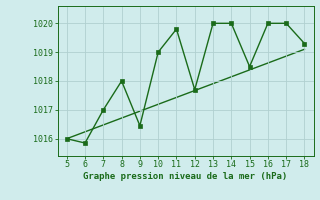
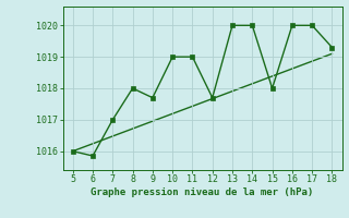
9: 1016.45 -> 1017.70
11: 1019.80 -> 1019.00
15: 1018.50 -> 1018.00
